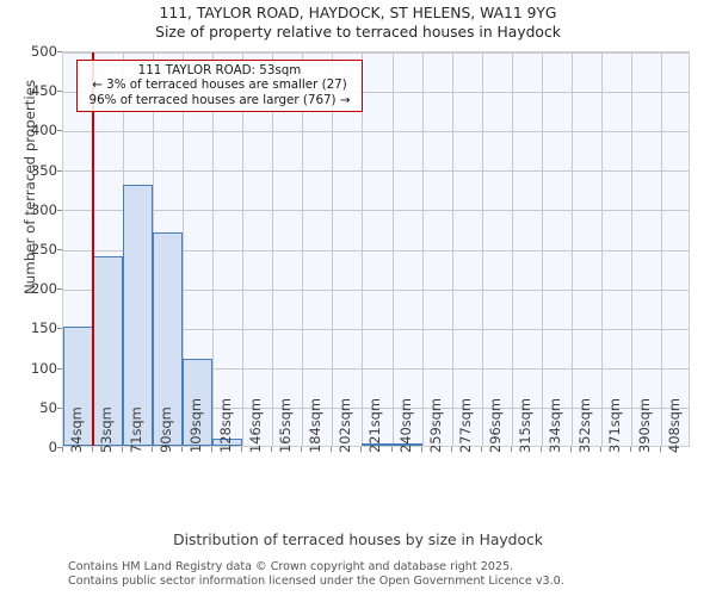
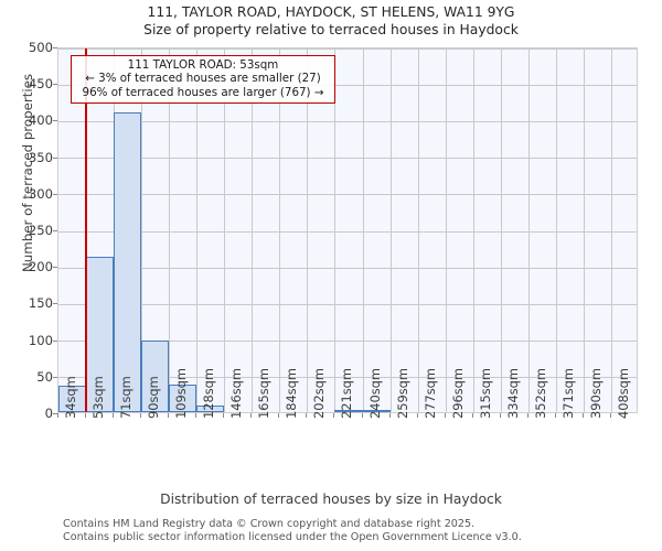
34sqm: 150 -> 40
53sqm: 240 -> 210
71sqm: 330 -> 410
90sqm: 270 -> 100
109sqm: 110 -> 40
